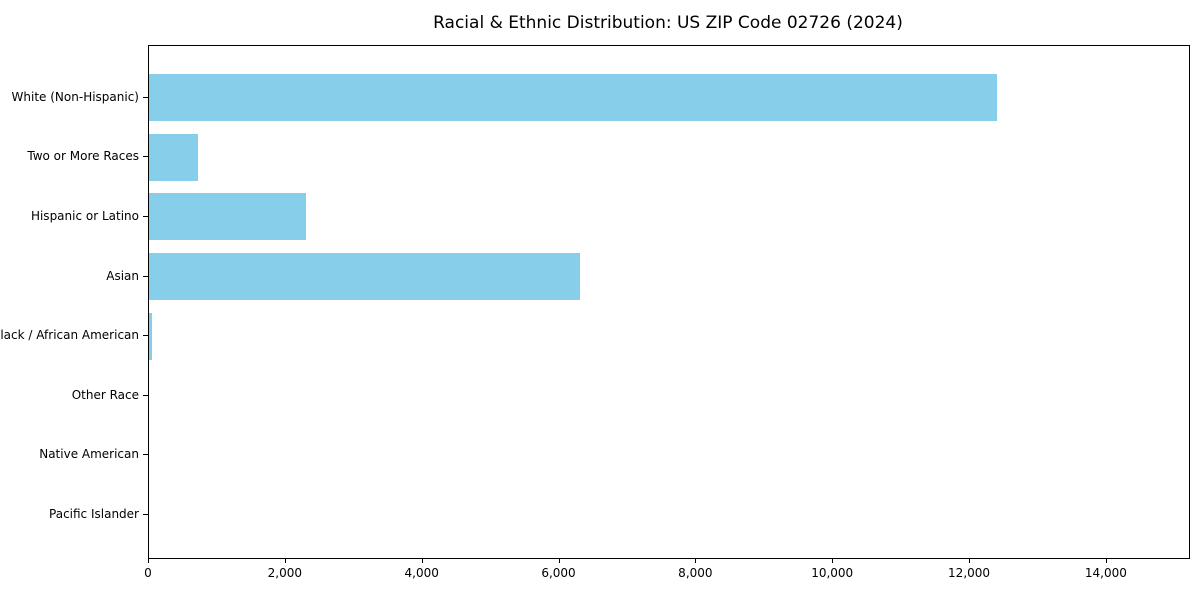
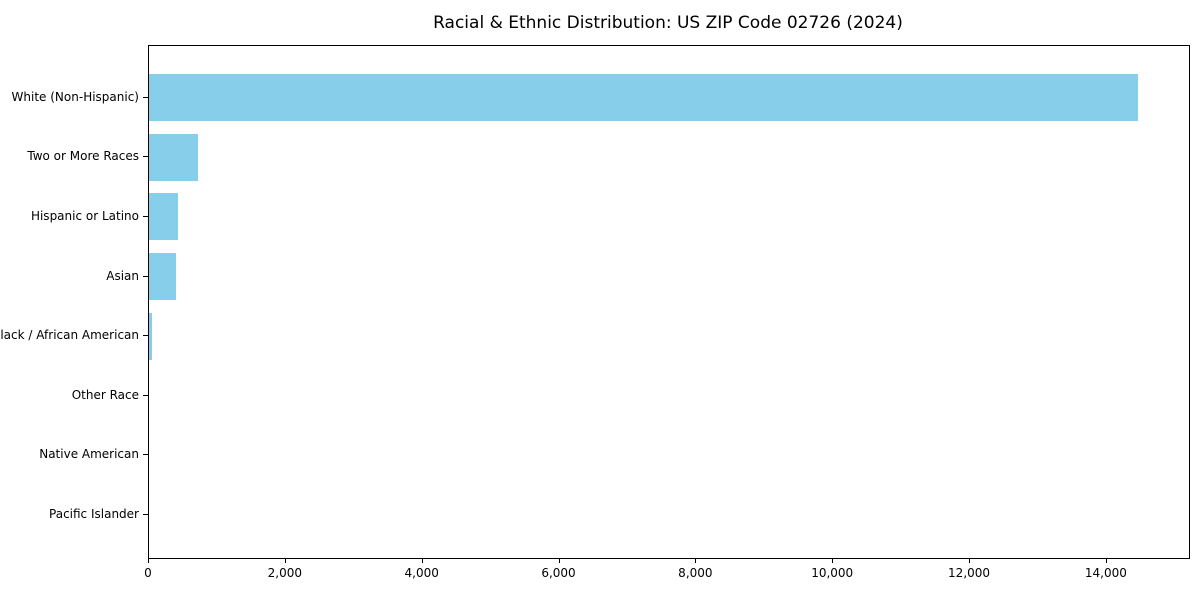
White (Non-Hispanic): 12400 -> 14400
Hispanic or Latino: 2300 -> 400
Asian: 6300 -> 400
